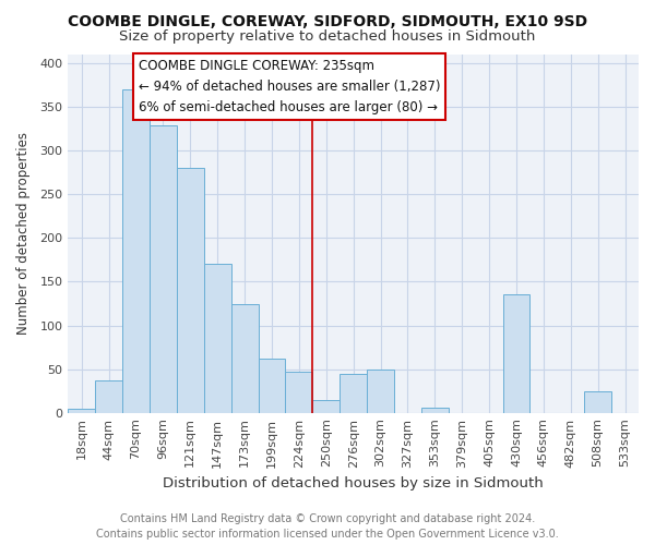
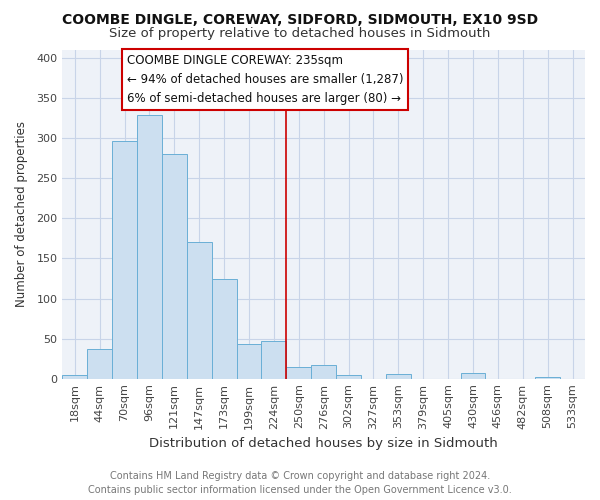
70sqm: 370 -> 296
199sqm: 62 -> 43
276sqm: 44 -> 17
302sqm: 50 -> 5
430sqm: 136 -> 7
508sqm: 24 -> 2
